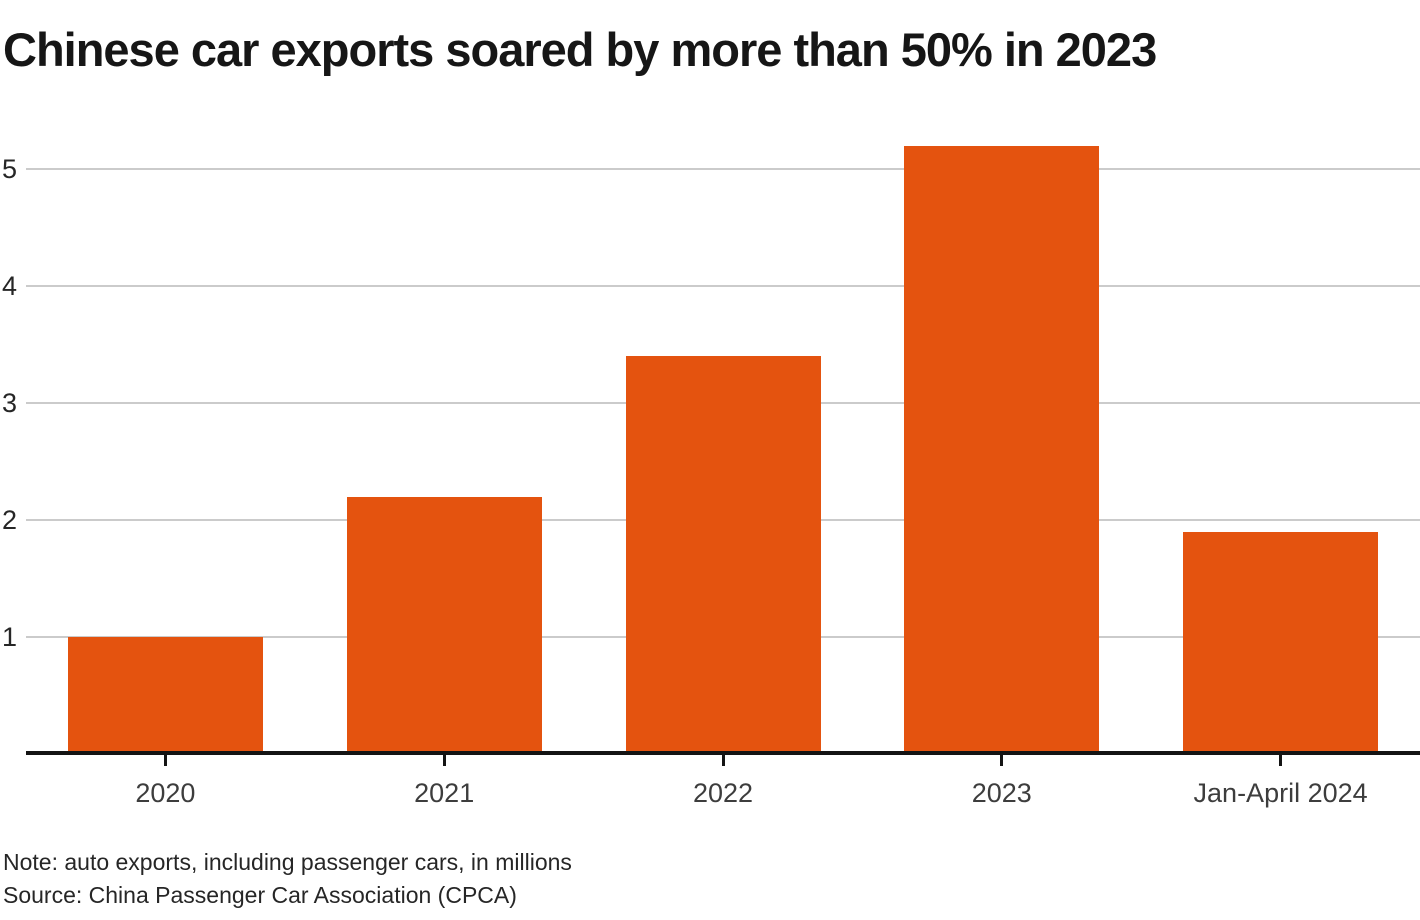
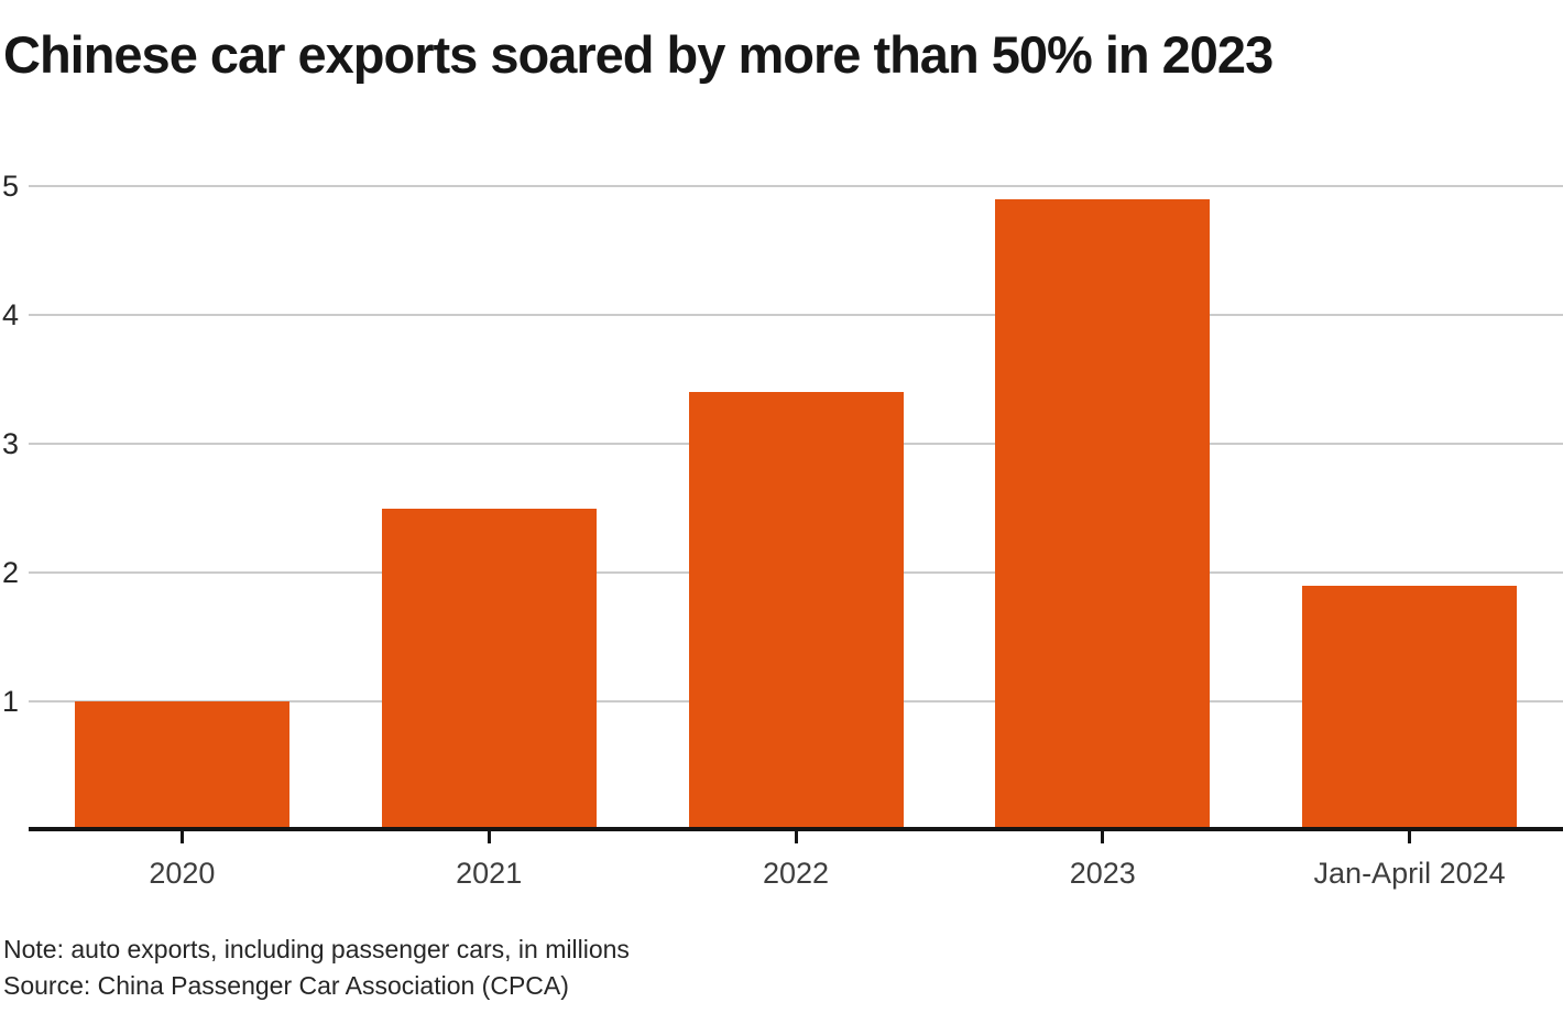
2021: 2.2 -> 2.5
2023: 5.2 -> 4.9
